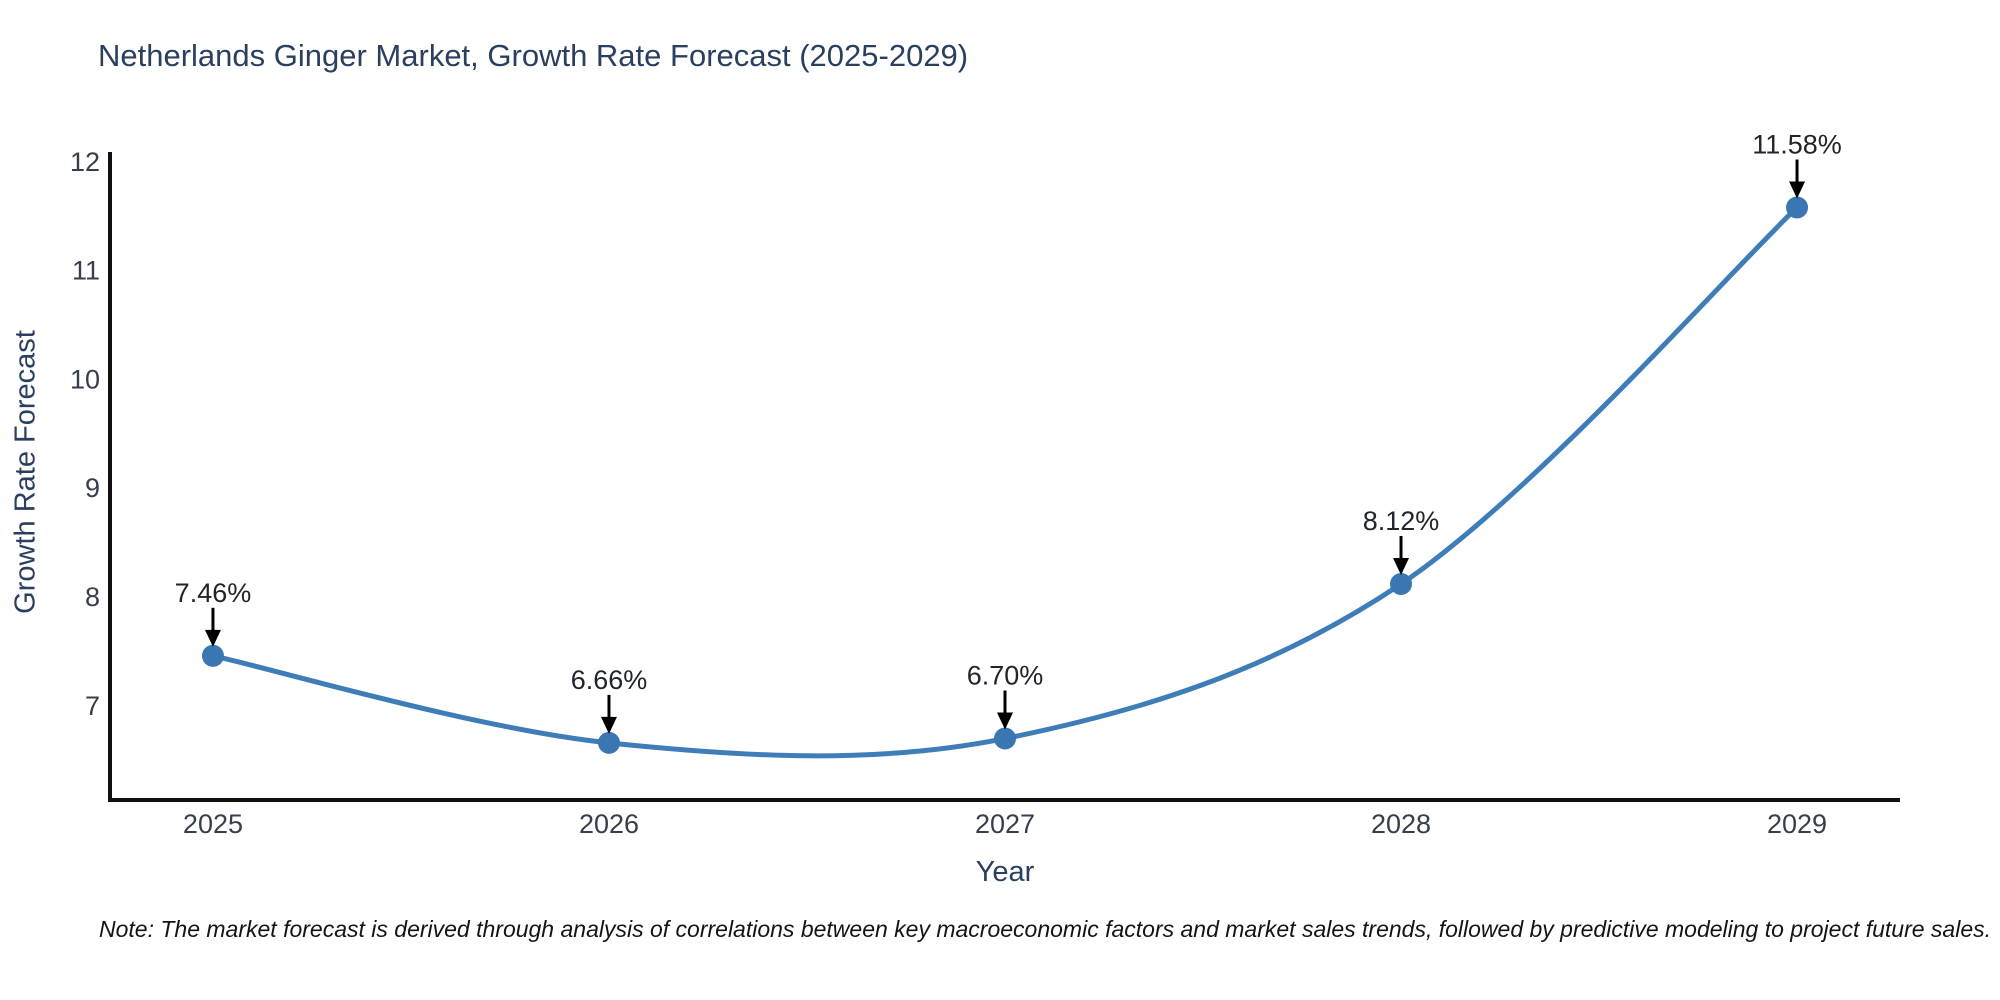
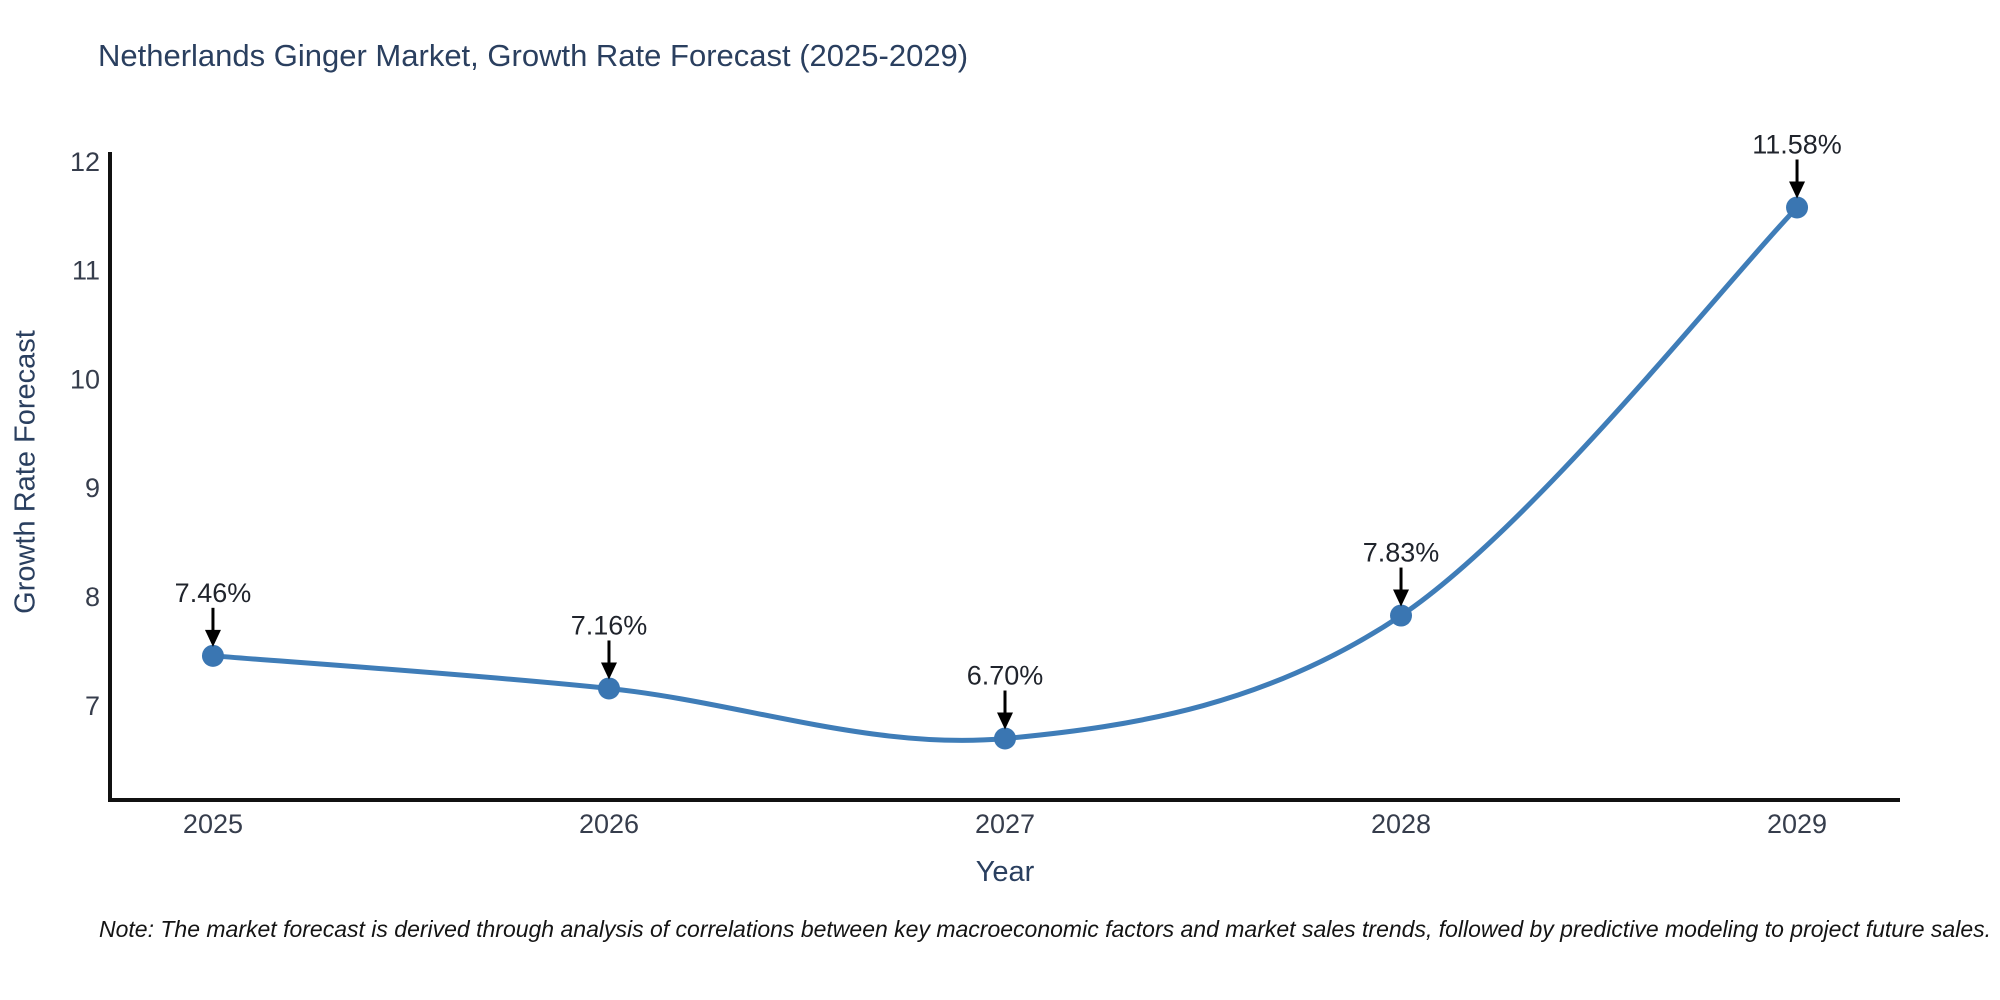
2026: 6.66% -> 7.16%
2028: 8.12% -> 7.83%
